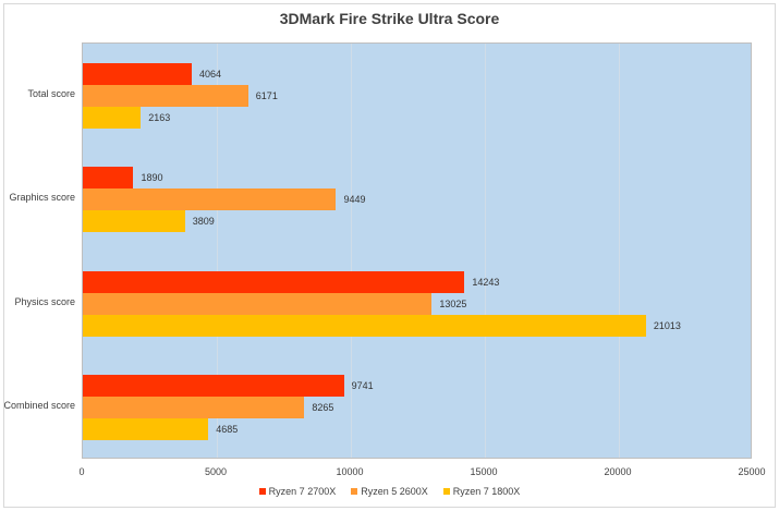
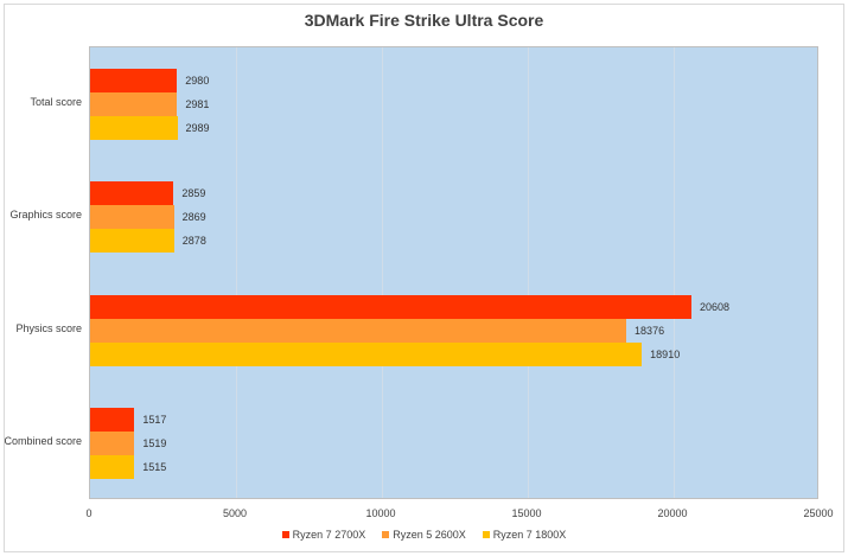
Ryzen 7 2700X/Total score: 4064 -> 2980
Ryzen 5 2600X/Total score: 6171 -> 2981
Ryzen 7 1800X/Total score: 2163 -> 2989
Ryzen 7 2700X/Graphics score: 1890 -> 2859
Ryzen 5 2600X/Graphics score: 9449 -> 2869
Ryzen 7 1800X/Graphics score: 3809 -> 2878
Ryzen 7 2700X/Physics score: 14243 -> 20608
Ryzen 5 2600X/Physics score: 13025 -> 18376
Ryzen 7 1800X/Physics score: 21013 -> 18910
Ryzen 7 2700X/Combined score: 9741 -> 1517
Ryzen 5 2600X/Combined score: 8265 -> 1519
Ryzen 7 1800X/Combined score: 4685 -> 1515
